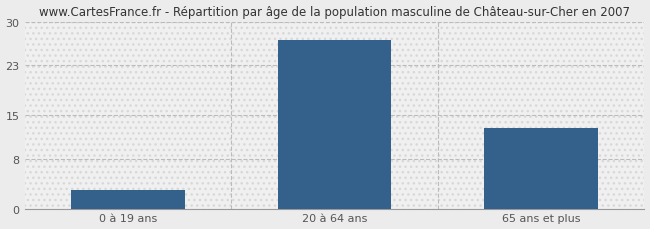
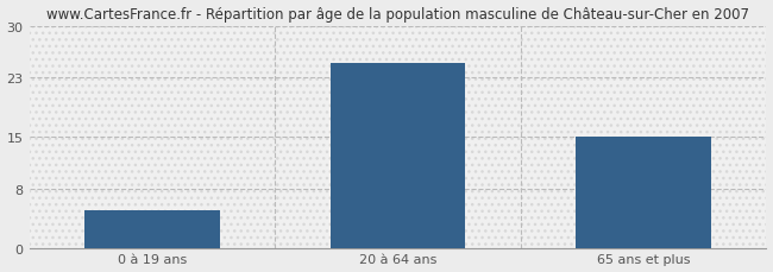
0 à 19 ans: 3 -> 5
20 à 64 ans: 27 -> 25
65 ans et plus: 13 -> 15
